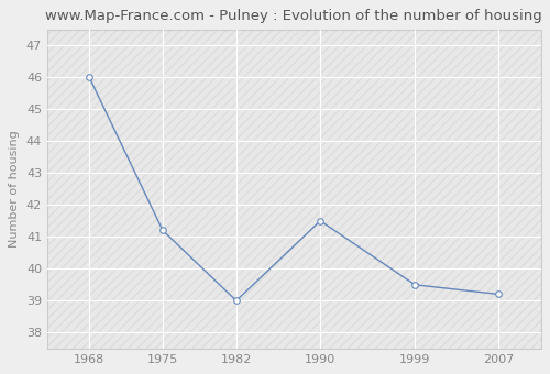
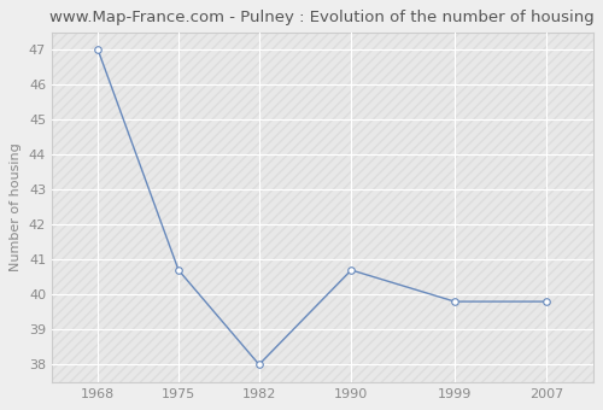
1968: 46.0 -> 47.0
1975: 41.2 -> 40.7
1982: 39.0 -> 38.0
1990: 41.5 -> 40.7
1999: 39.5 -> 39.8
2007: 39.2 -> 39.8
